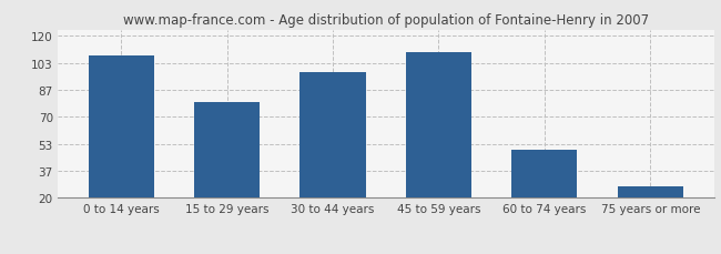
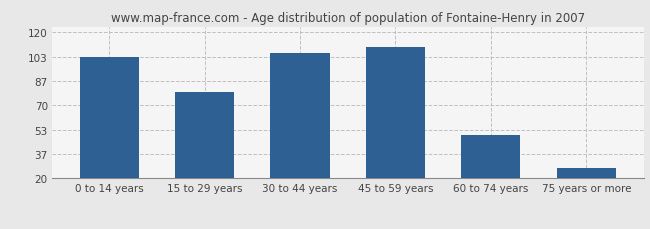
0 to 14 years: 108 -> 103
30 to 44 years: 98 -> 106
